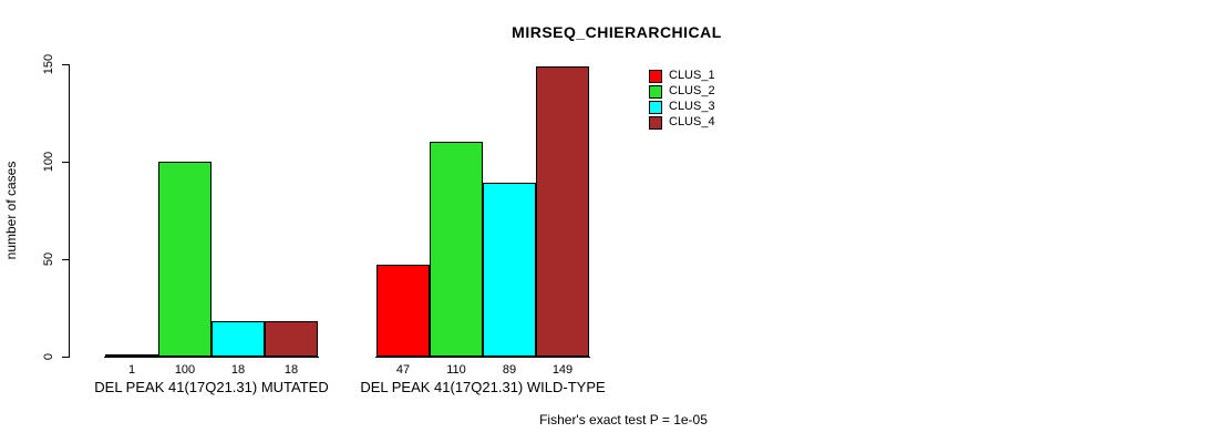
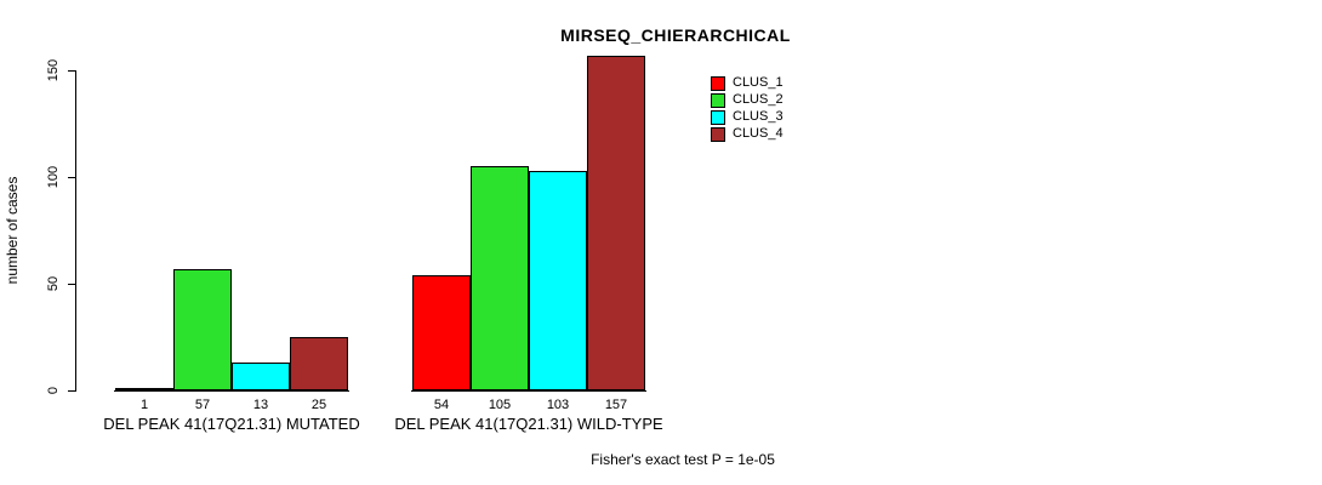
CLUS_2/DEL PEAK 41(17Q21.31) MUTATED: 100 -> 57
CLUS_3/DEL PEAK 41(17Q21.31) MUTATED: 18 -> 13
CLUS_4/DEL PEAK 41(17Q21.31) MUTATED: 18 -> 25
CLUS_1/DEL PEAK 41(17Q21.31) WILD-TYPE: 47 -> 54
CLUS_2/DEL PEAK 41(17Q21.31) WILD-TYPE: 110 -> 105
CLUS_3/DEL PEAK 41(17Q21.31) WILD-TYPE: 89 -> 103
CLUS_4/DEL PEAK 41(17Q21.31) WILD-TYPE: 149 -> 157
